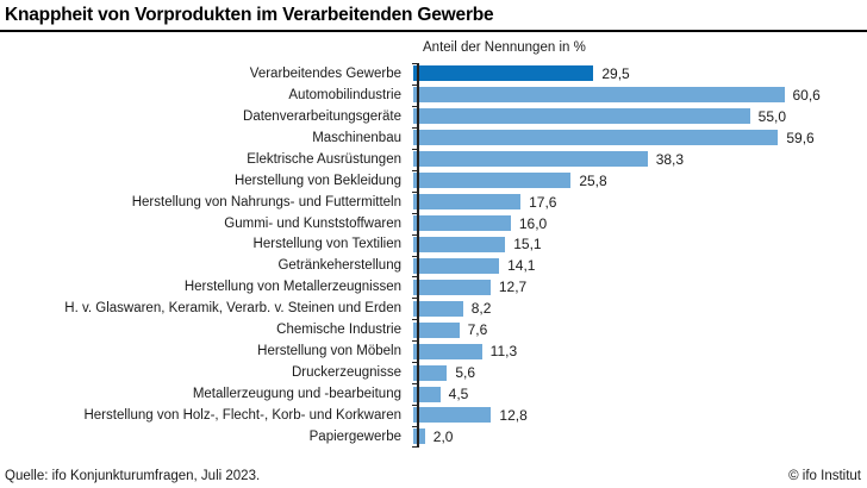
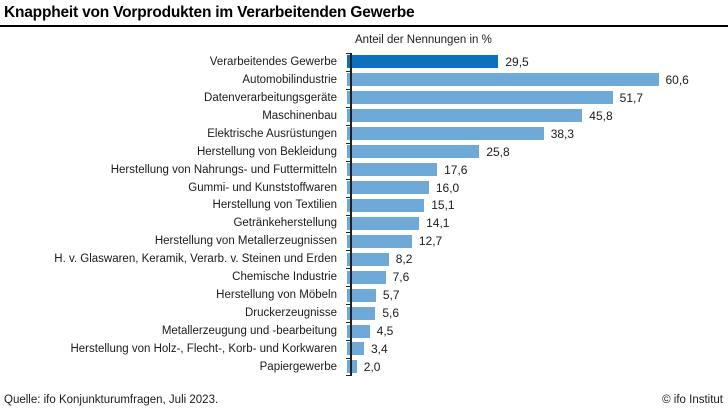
Datenverarbeitungsgeräte: 55,0 -> 51,7
Maschinenbau: 59,6 -> 45,8
Herstellung von Möbeln: 11,3 -> 5,7
Herstellung von Holz-, Flecht-, Korb- und Korkwaren: 12,8 -> 3,4
